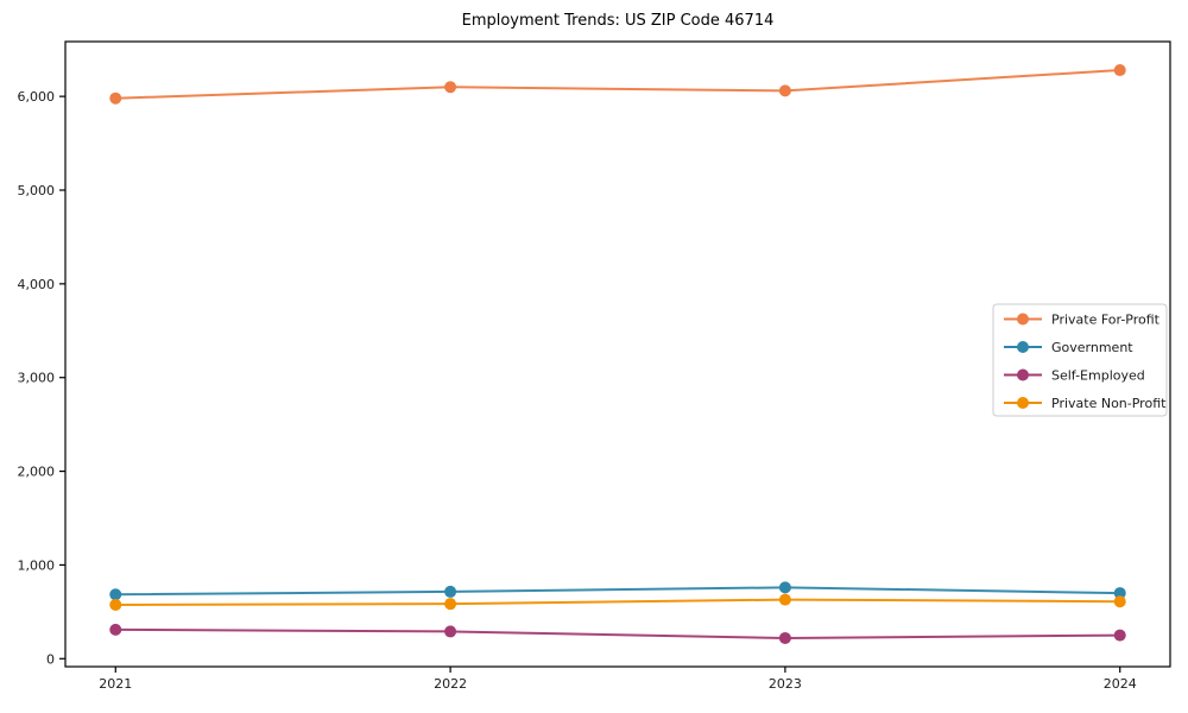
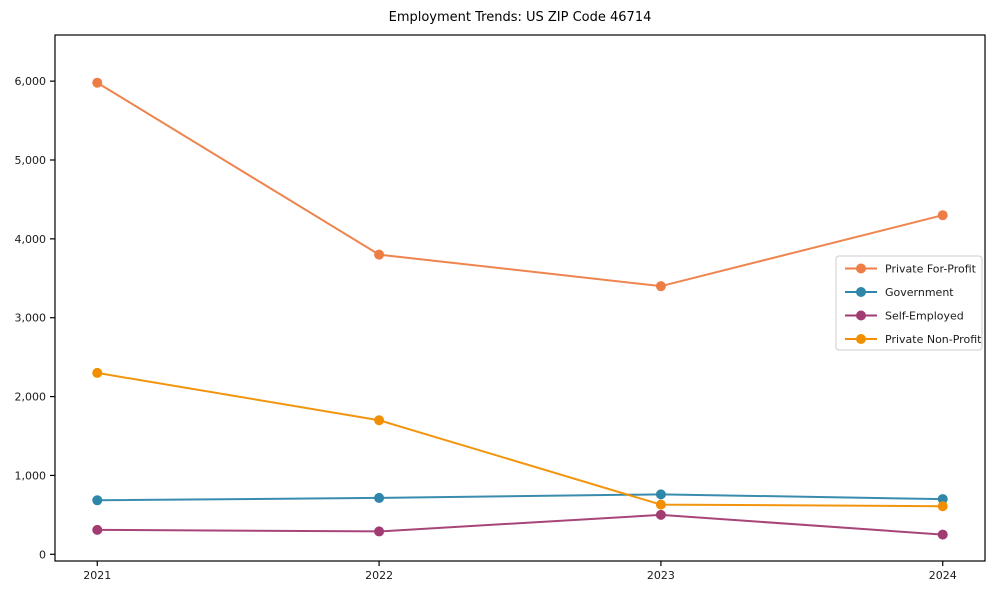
Private Non-Profit/2021: 600 -> 2300
Private For-Profit/2022: 6100 -> 3800
Private Non-Profit/2022: 600 -> 1700
Private For-Profit/2023: 6100 -> 3400
Self-Employed/2023: 200 -> 500
Private For-Profit/2024: 6300 -> 4300
